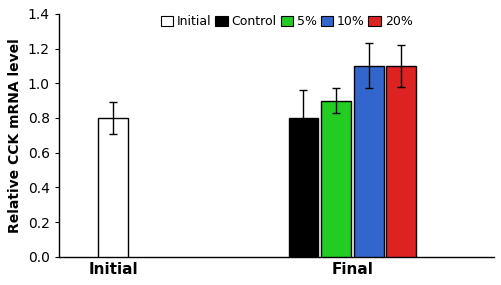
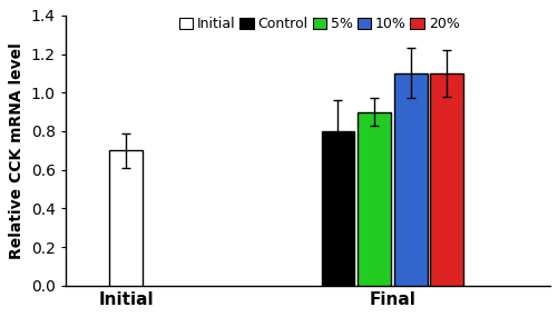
Initial: 0.8 -> 0.7
